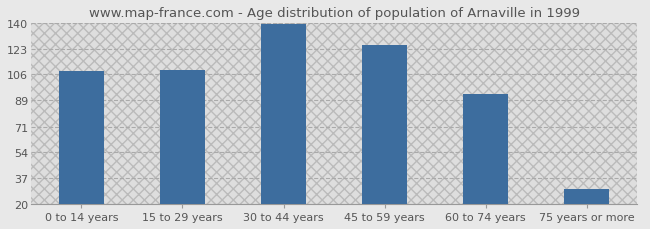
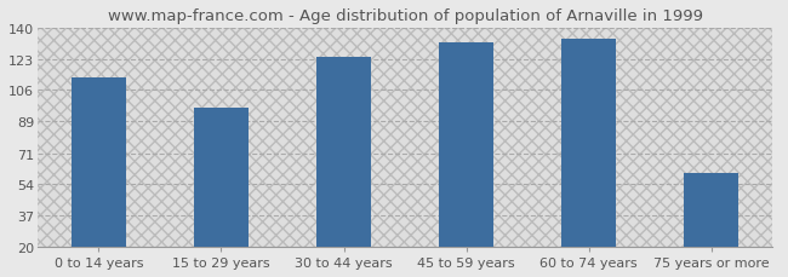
0 to 14 years: 108 -> 113
15 to 29 years: 109 -> 96
30 to 44 years: 139 -> 124
45 to 59 years: 125 -> 132
60 to 74 years: 93 -> 134
75 years or more: 30 -> 60
